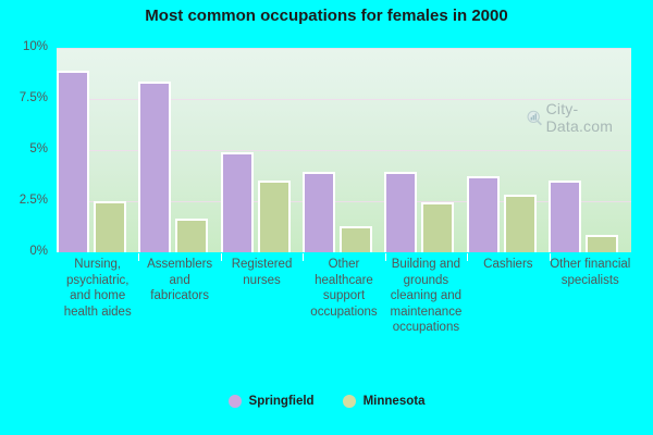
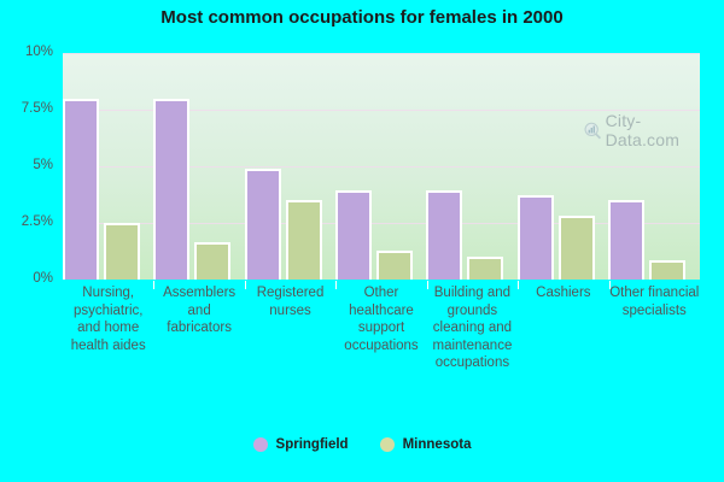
Springfield/Nursing, psychiatric, and home health aides: 8.9% -> 8.0%
Springfield/Assemblers and fabricators: 8.3% -> 8.0%
Minnesota/Building and grounds cleaning and maintenance occupations: 2.5% -> 1.0%
